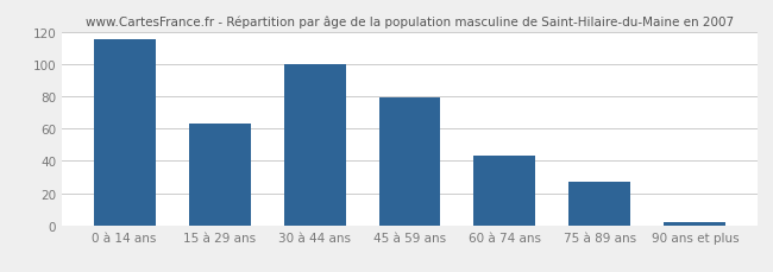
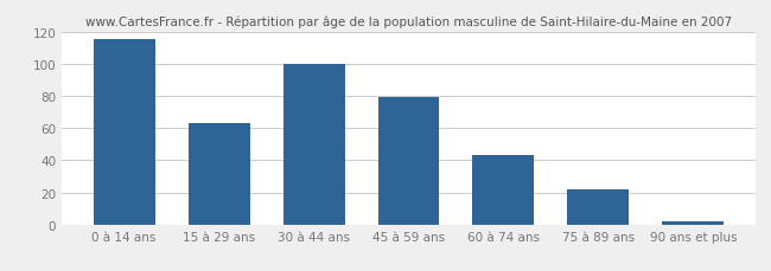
75 à 89 ans: 27 -> 22
